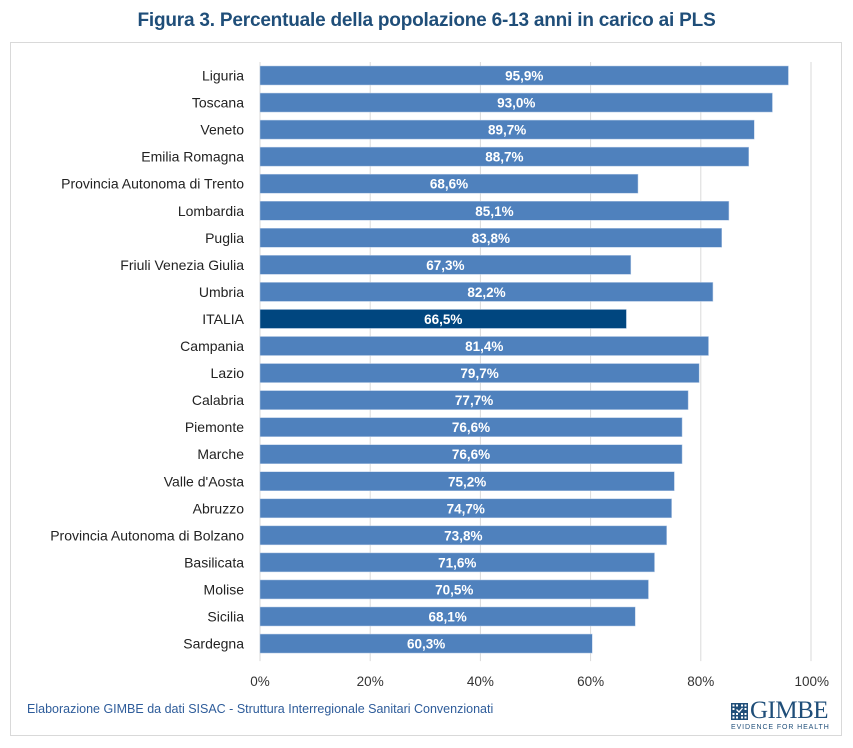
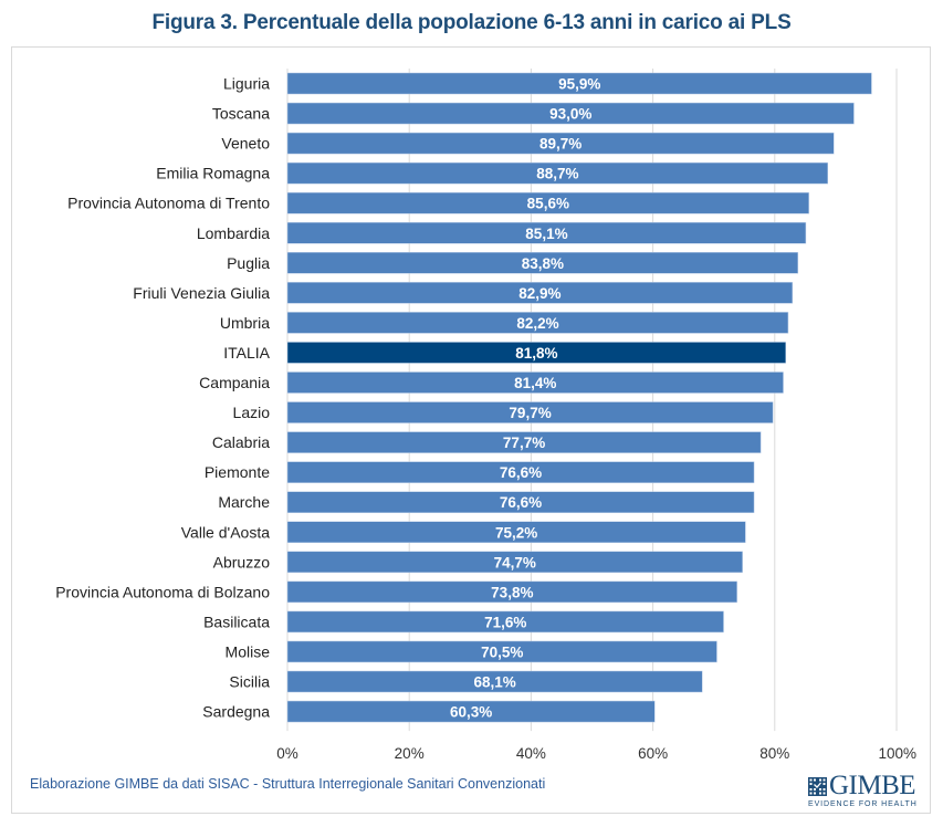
Provincia Autonoma di Trento: 68,6% -> 85,6%
Friuli Venezia Giulia: 67,3% -> 82,9%
ITALIA: 66,5% -> 81,8%
